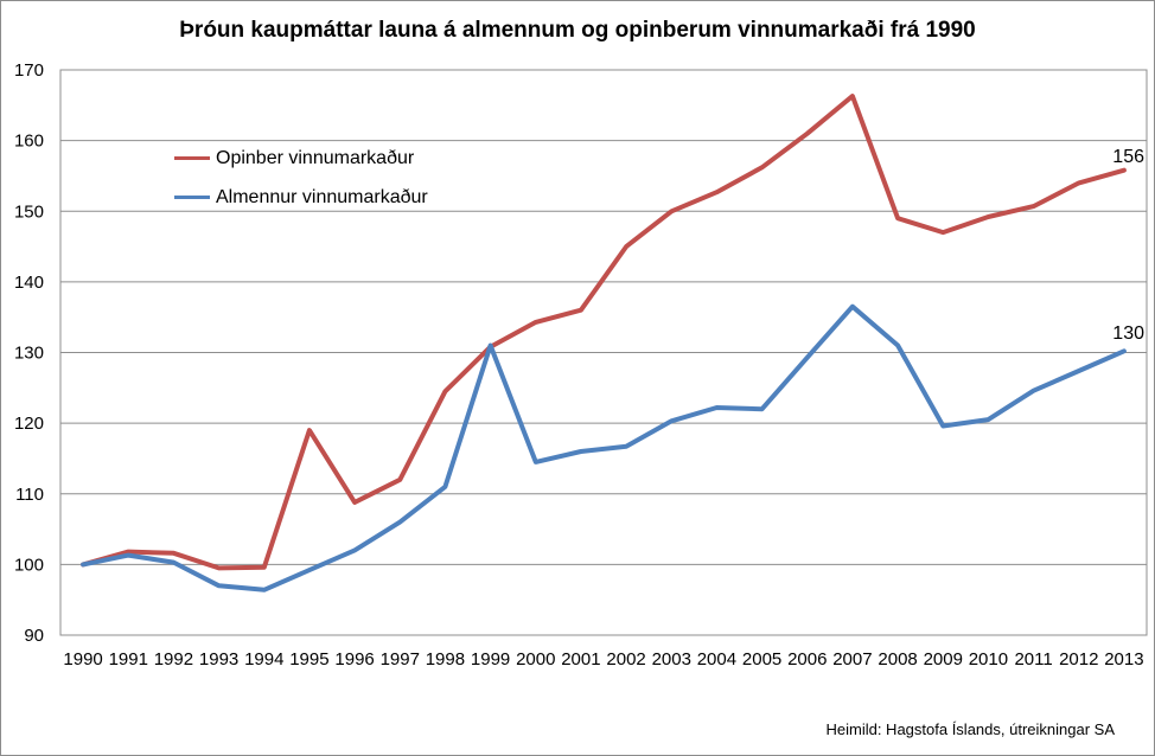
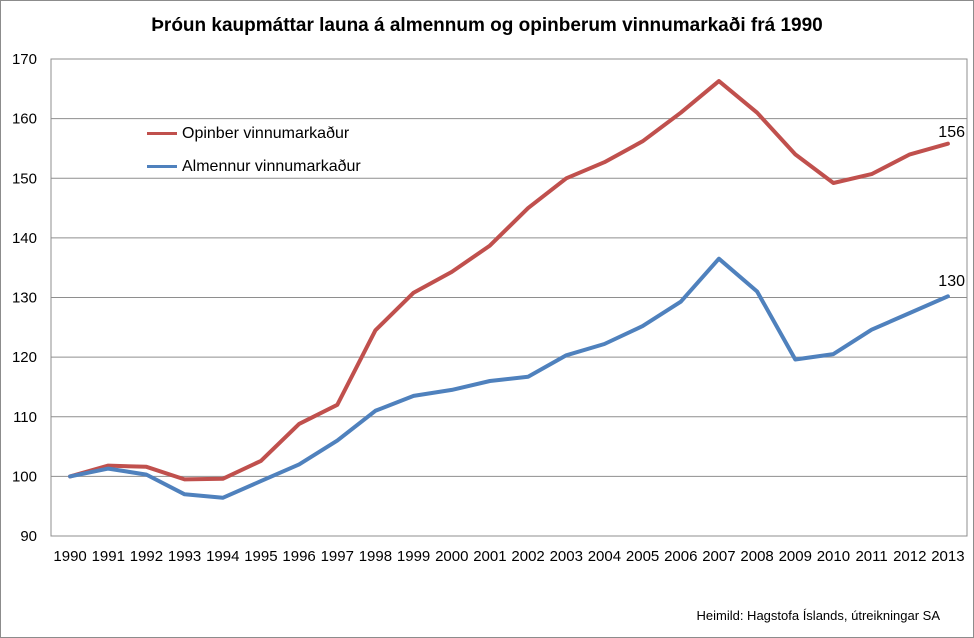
Opinber vinnumarkaður/1995: 119 -> 103
Almennur vinnumarkaður/1999: 131 -> 114
Opinber vinnumarkaður/2001: 136 -> 139
Almennur vinnumarkaður/2005: 122 -> 125
Opinber vinnumarkaður/2008: 149 -> 161
Opinber vinnumarkaður/2009: 147 -> 154
